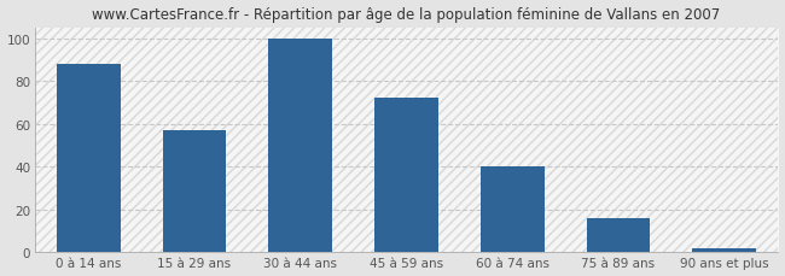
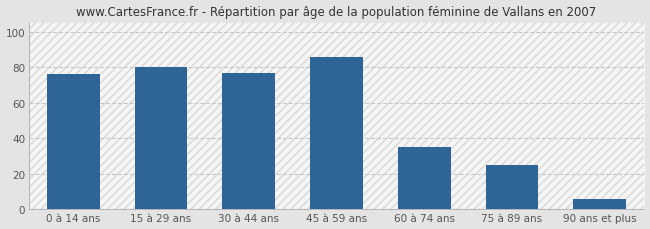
0 à 14 ans: 88 -> 76
15 à 29 ans: 57 -> 80
30 à 44 ans: 100 -> 77
45 à 59 ans: 72 -> 86
60 à 74 ans: 40 -> 35
75 à 89 ans: 16 -> 25
90 ans et plus: 2 -> 6
